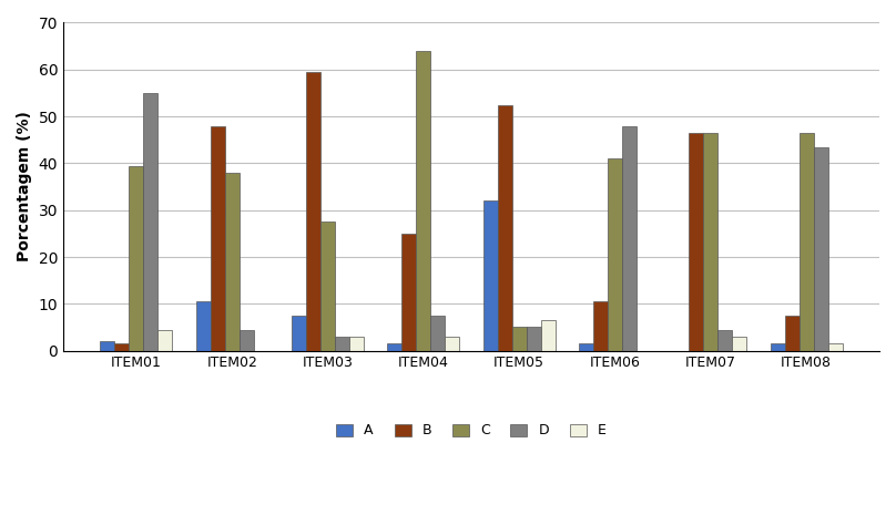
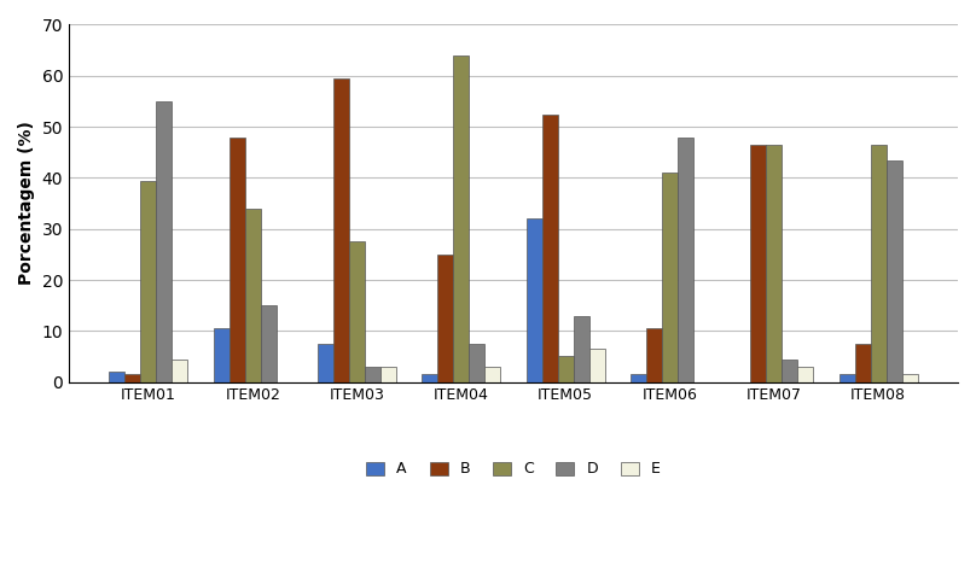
C/ITEM02: 38.0 -> 34.0
D/ITEM02: 4.5 -> 15.0
D/ITEM05: 5.0 -> 13.0
